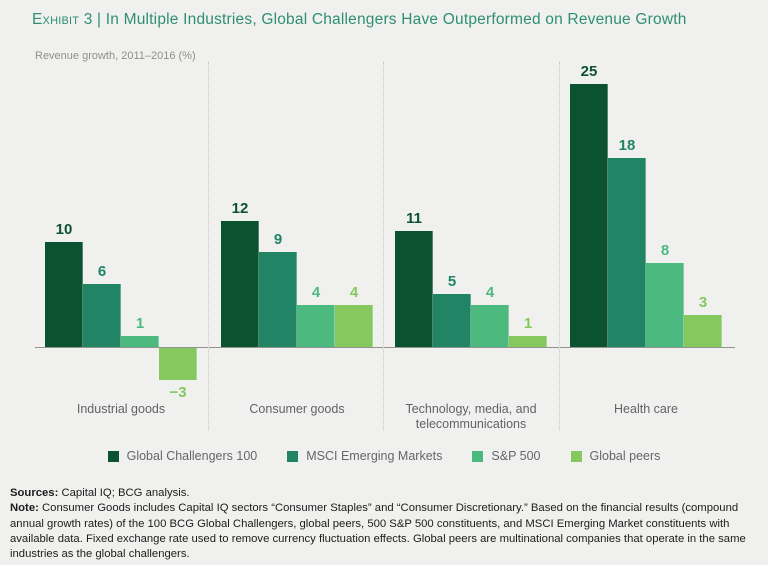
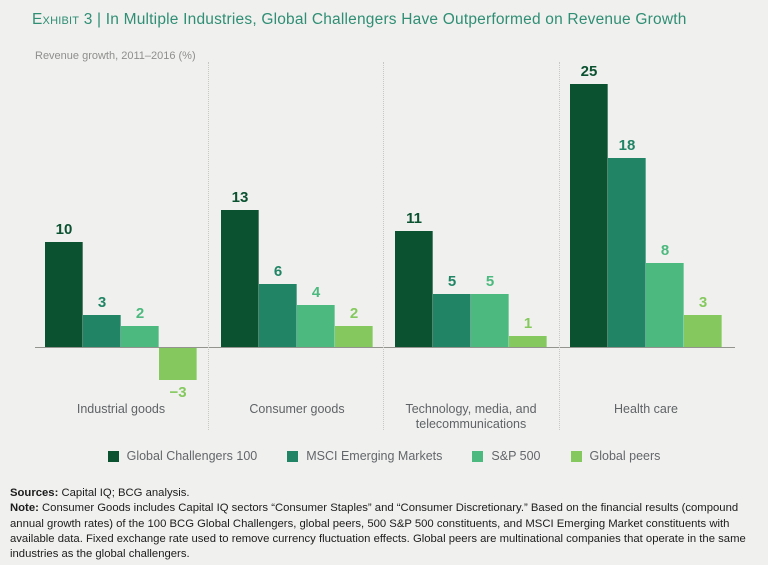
MSCI Emerging Markets/Industrial goods: 6 -> 3
S&P 500/Industrial goods: 1 -> 2
Global Challengers 100/Consumer goods: 12 -> 13
MSCI Emerging Markets/Consumer goods: 9 -> 6
Global peers/Consumer goods: 4 -> 2
S&P 500/Technology, media, and telecommunications: 4 -> 5
